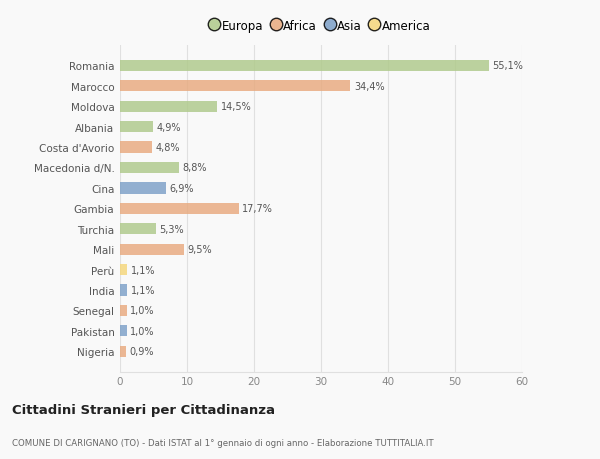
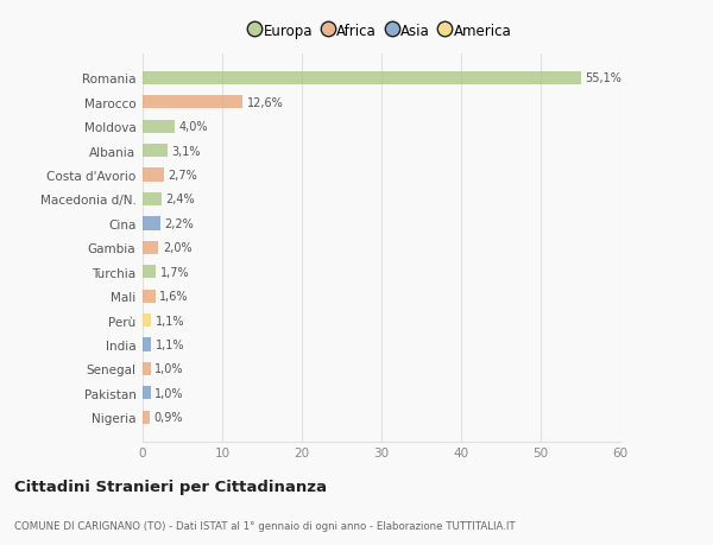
Marocco: 34,4% -> 12,6%
Moldova: 14,5% -> 4,0%
Albania: 4,9% -> 3,1%
Costa d'Avorio: 4,8% -> 2,7%
Macedonia d/N.: 8,8% -> 2,4%
Cina: 6,9% -> 2,2%
Gambia: 17,7% -> 2,0%
Turchia: 5,3% -> 1,7%
Mali: 9,5% -> 1,6%
